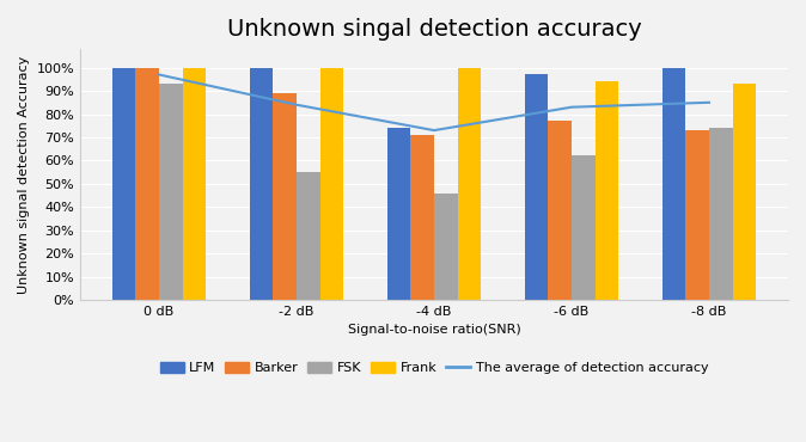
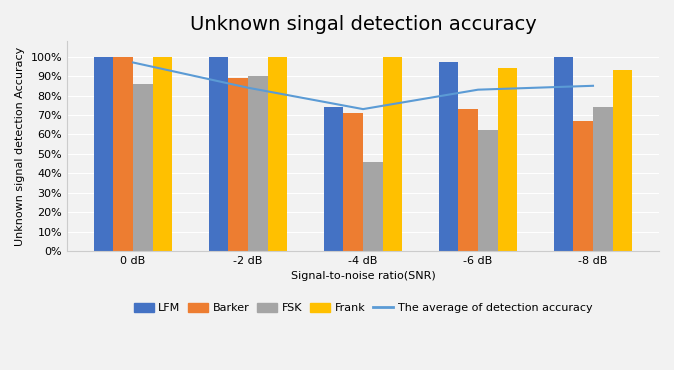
FSK/0 dB: 93% -> 86%
FSK/-2 dB: 55% -> 90%
Barker/-6 dB: 77% -> 73%
Barker/-8 dB: 73% -> 67%
